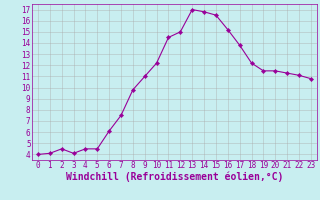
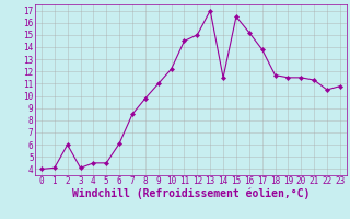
2: 4.5 -> 6.0
7: 7.5 -> 8.5
14: 16.8 -> 11.5
18: 12.2 -> 11.7
22: 11.1 -> 10.5
